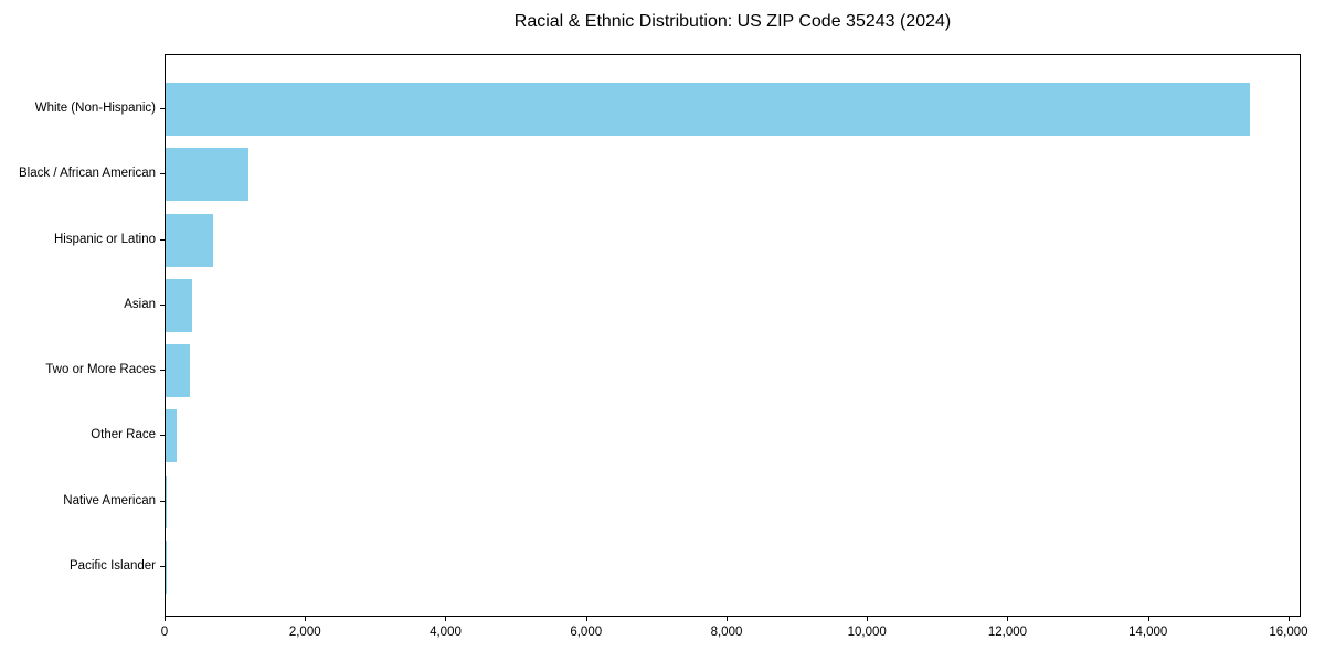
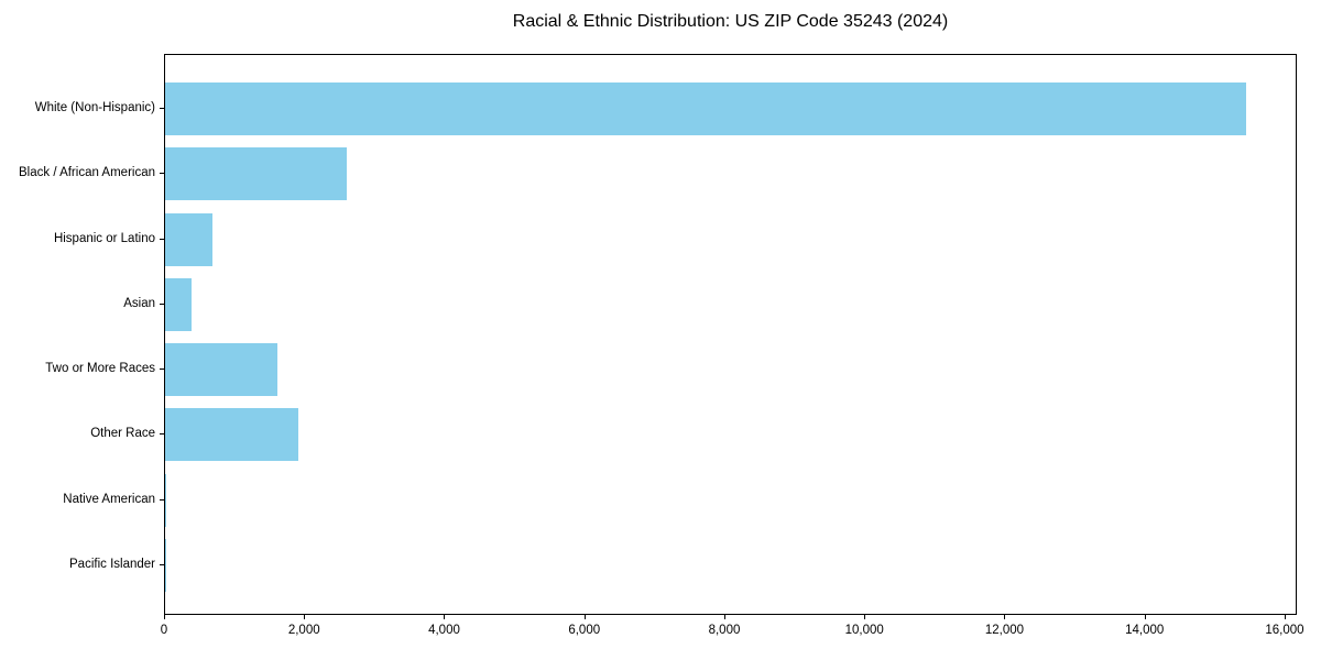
Black / African American: 1200 -> 2600
Two or More Races: 400 -> 1600
Other Race: 200 -> 1900
